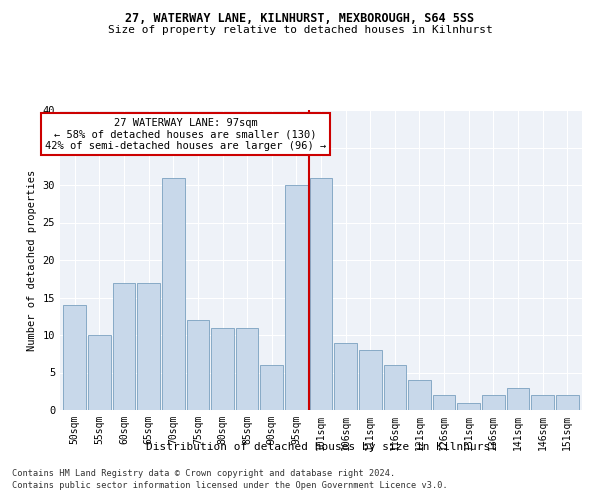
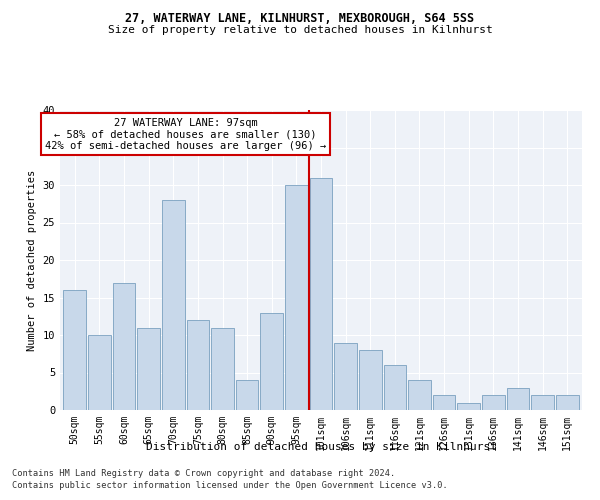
50sqm: 14 -> 16
65sqm: 17 -> 11
70sqm: 31 -> 28
85sqm: 11 -> 4
90sqm: 6 -> 13
